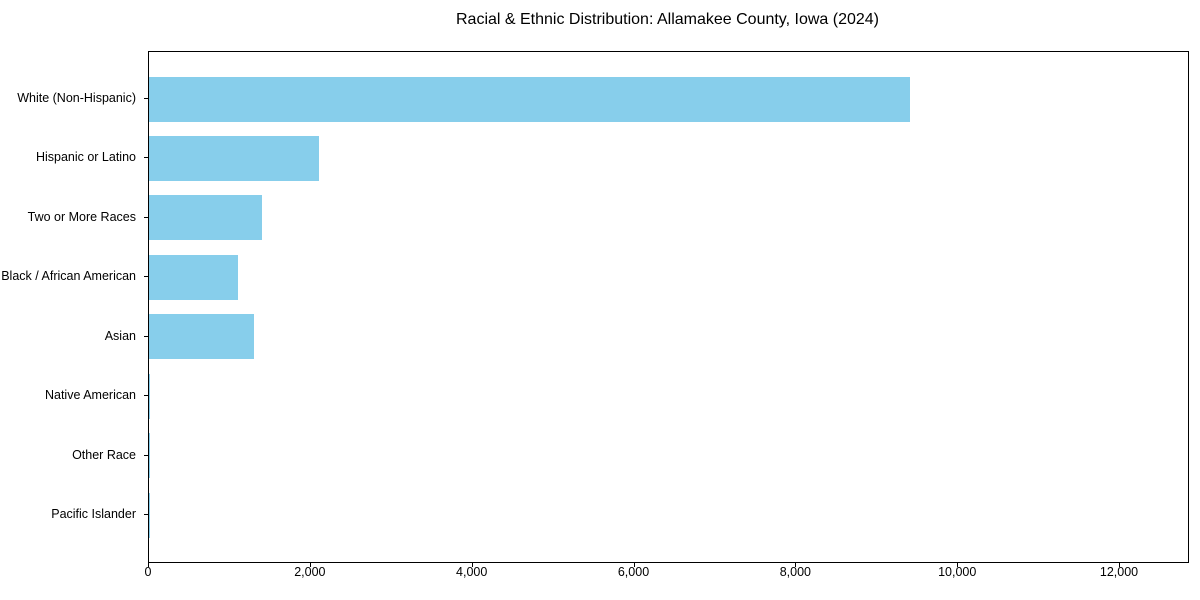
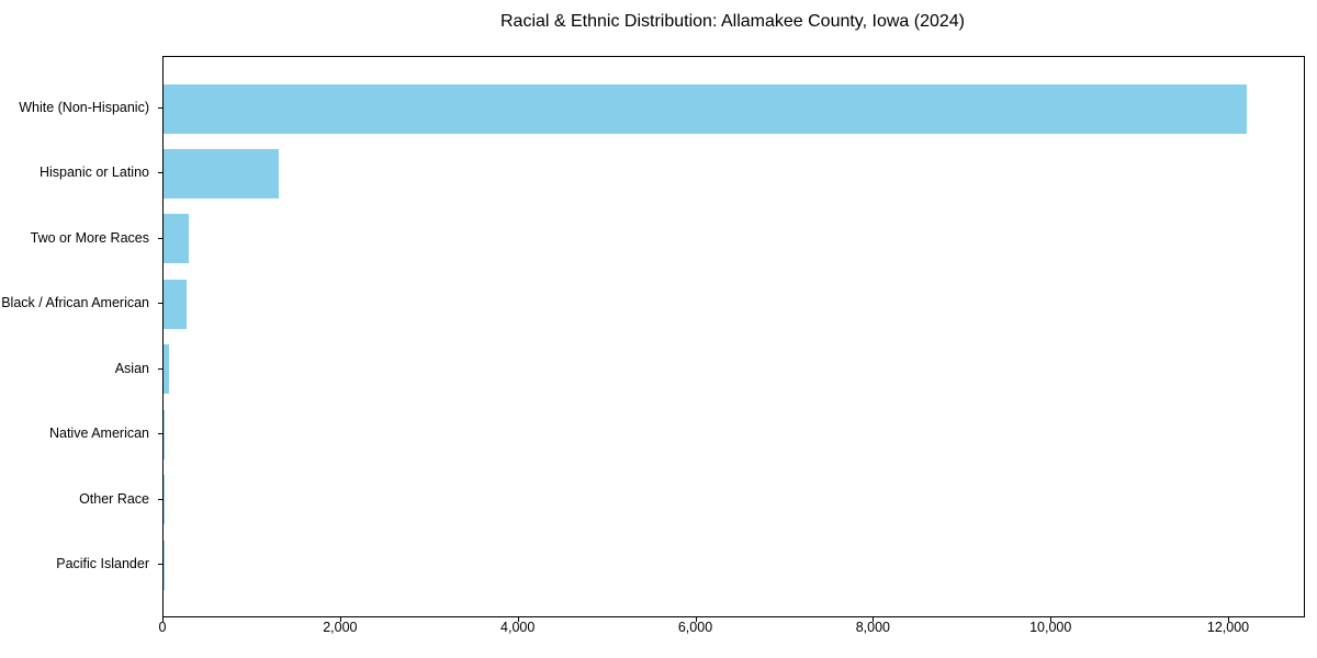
White (Non-Hispanic): 9400 -> 12200
Hispanic or Latino: 2100 -> 1300
Two or More Races: 1400 -> 300
Black / African American: 1100 -> 300
Asian: 1300 -> 100
